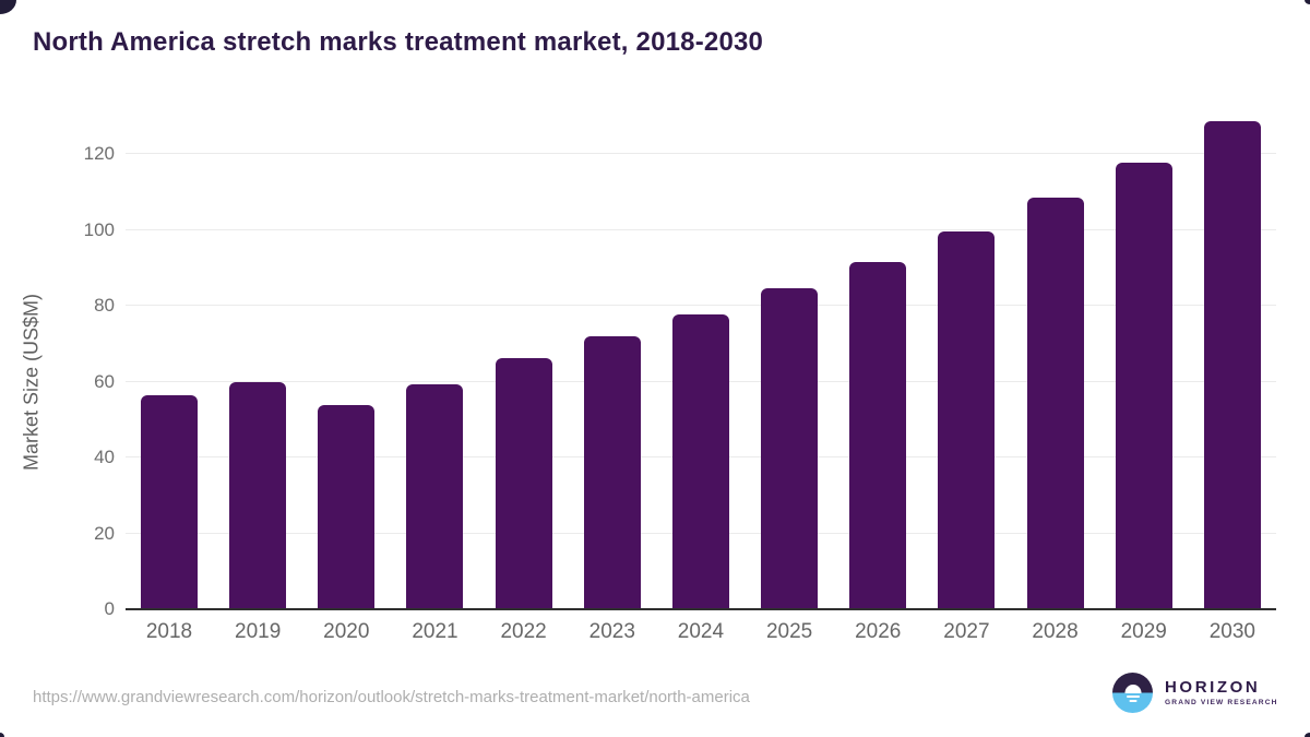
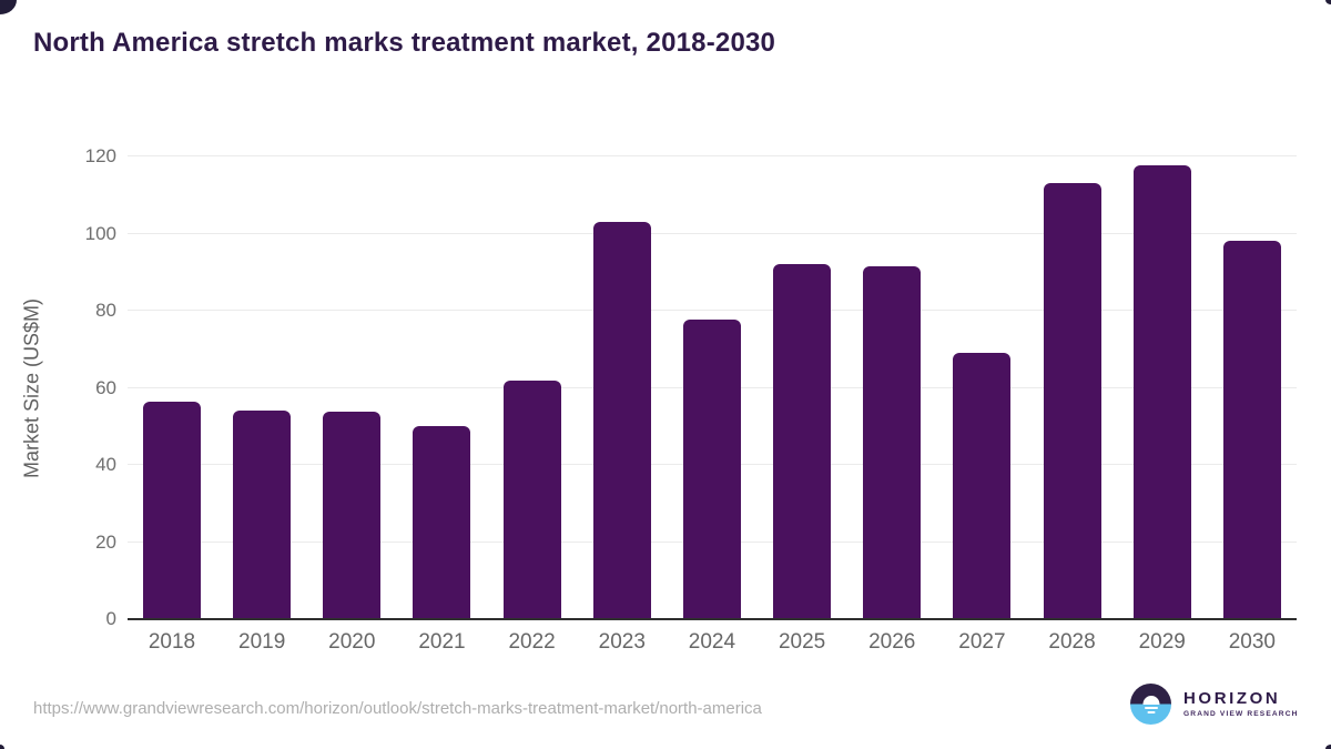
2019: 60 -> 54
2021: 59 -> 50
2022: 66 -> 62
2023: 72 -> 103
2025: 84 -> 92
2027: 100 -> 69
2028: 108 -> 113
2030: 129 -> 98
